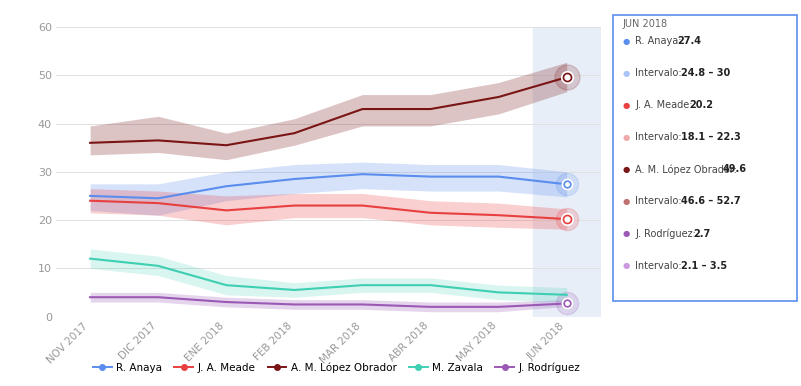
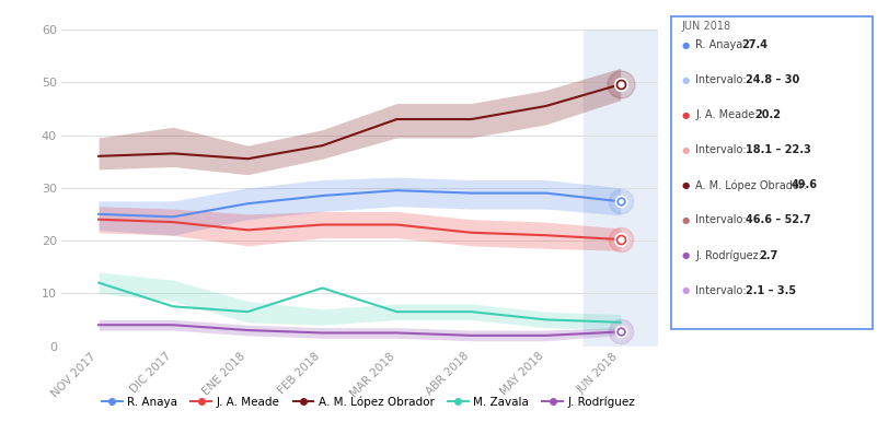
M. Zavala/DIC 2017: 10.5 -> 7.5
M. Zavala/FEB 2018: 5.5 -> 11.0
